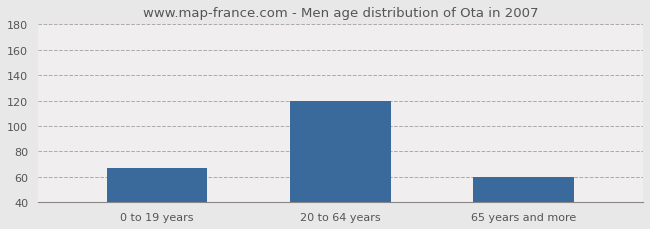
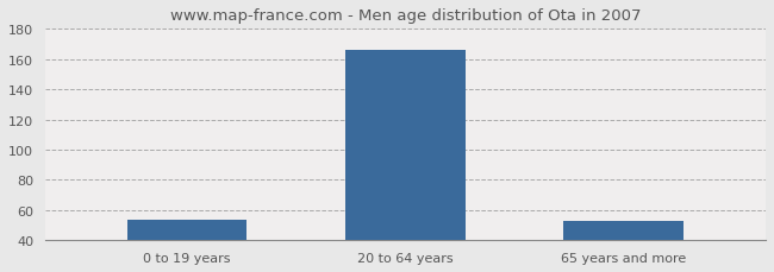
0 to 19 years: 67 -> 54
20 to 64 years: 120 -> 166
65 years and more: 60 -> 53
